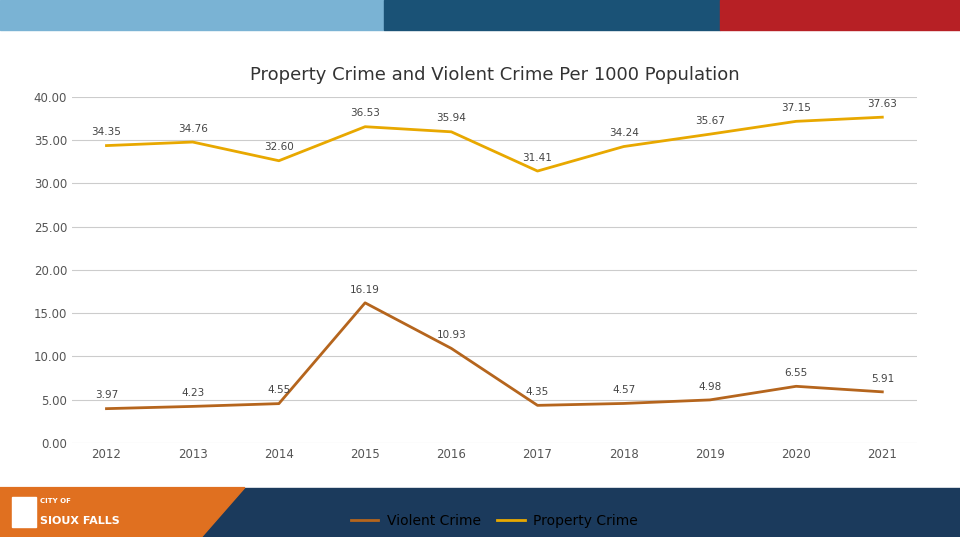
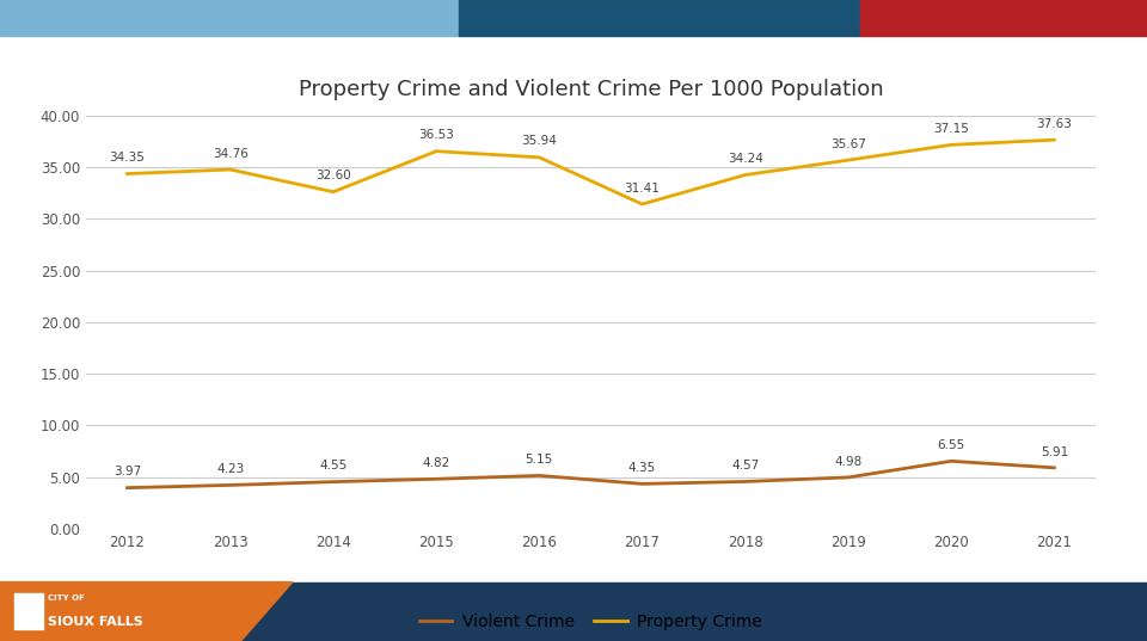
Violent Crime/2015: 16.19 -> 4.82
Violent Crime/2016: 10.93 -> 5.15
